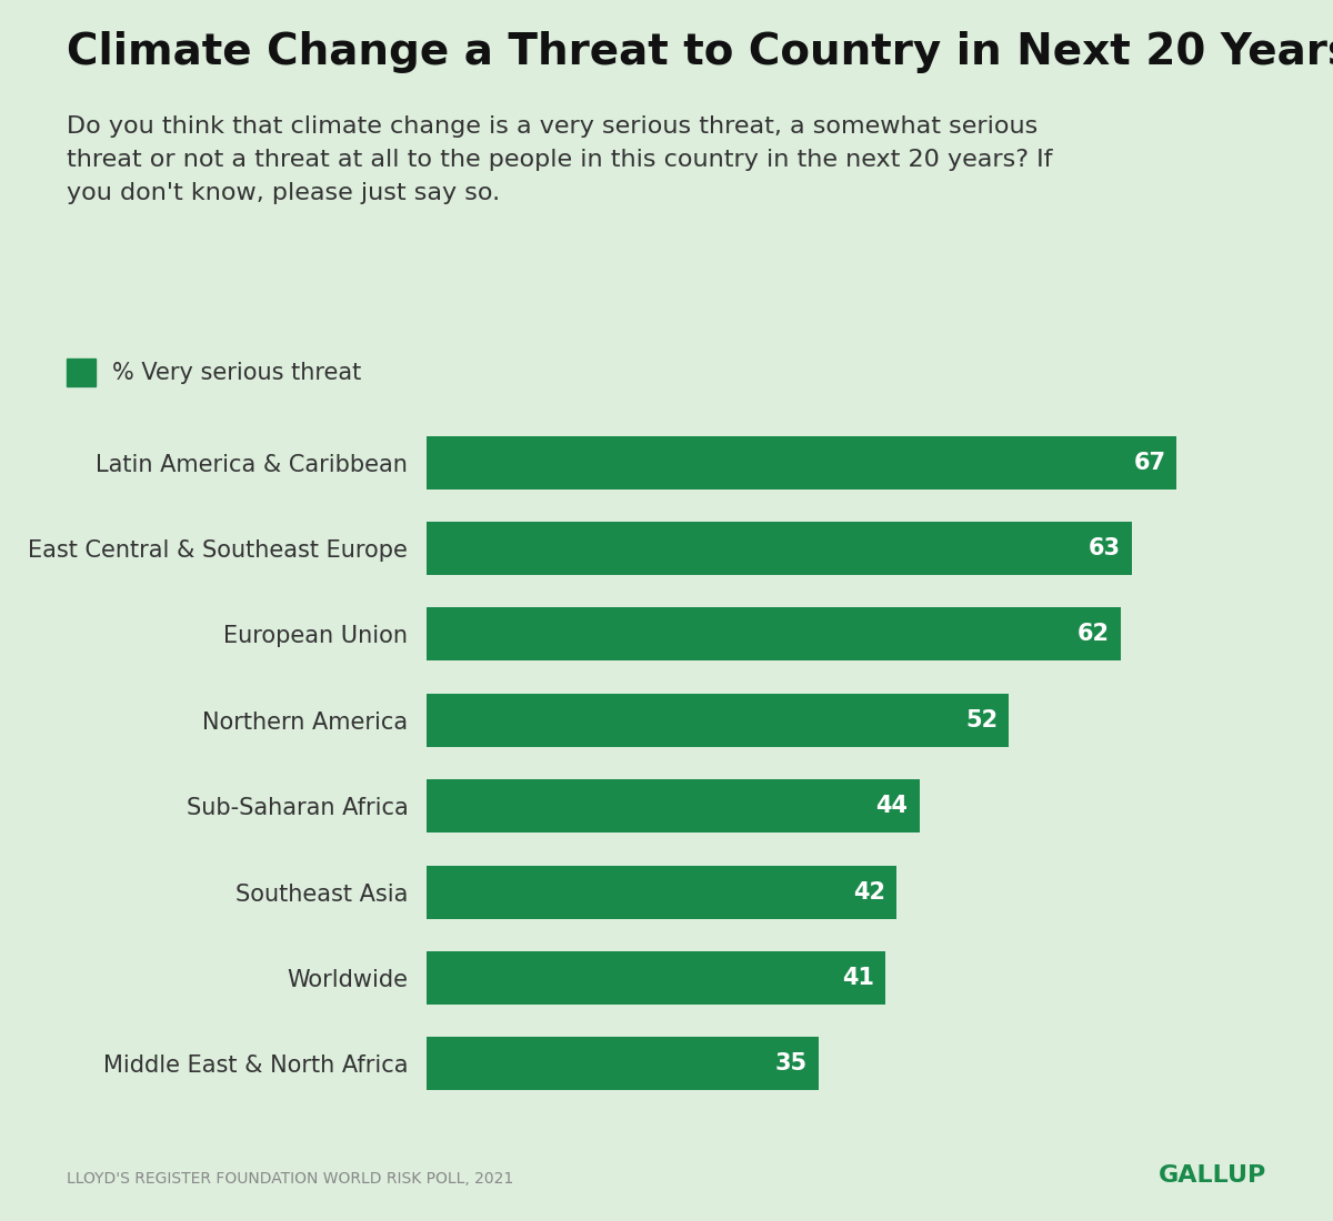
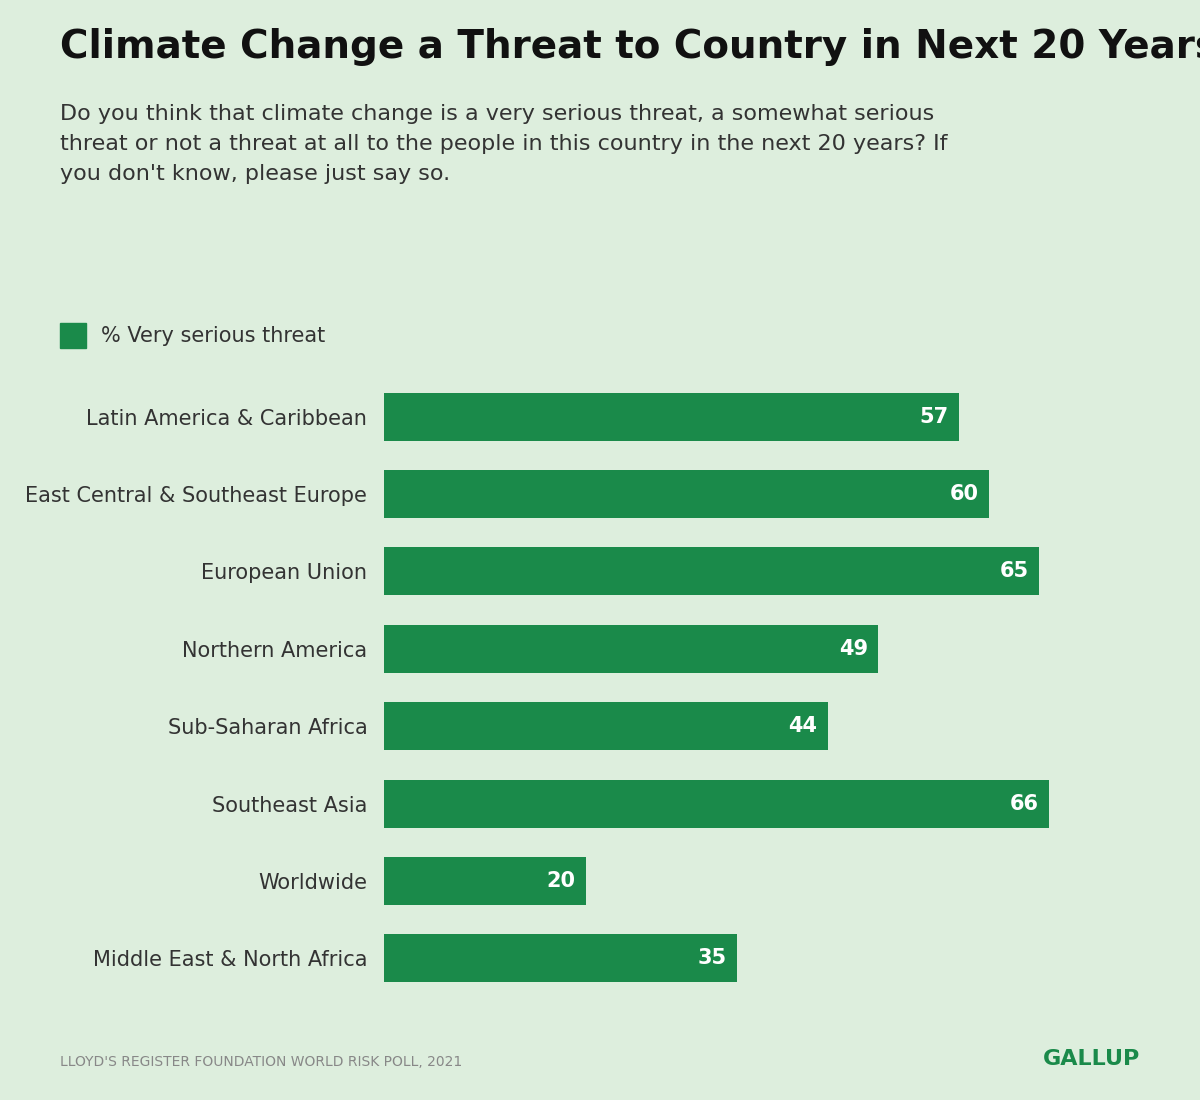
Latin America & Caribbean: 67 -> 57
East Central & Southeast Europe: 63 -> 60
European Union: 62 -> 65
Northern America: 52 -> 49
Southeast Asia: 42 -> 66
Worldwide: 41 -> 20
